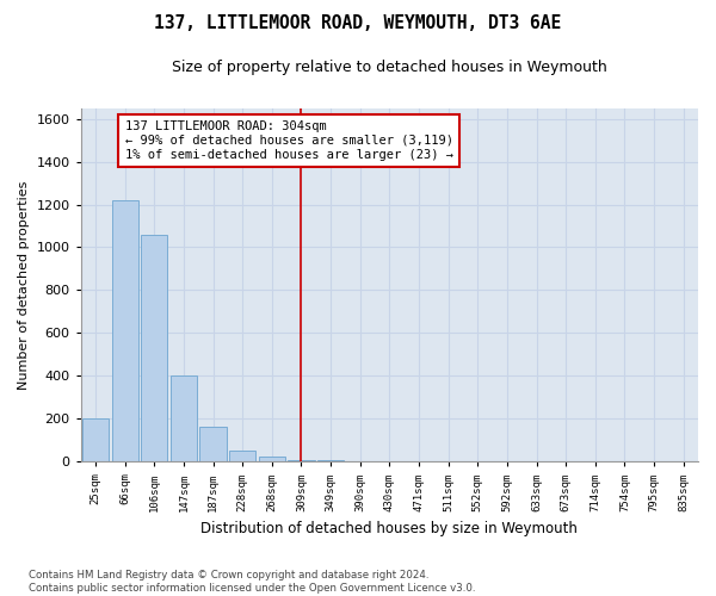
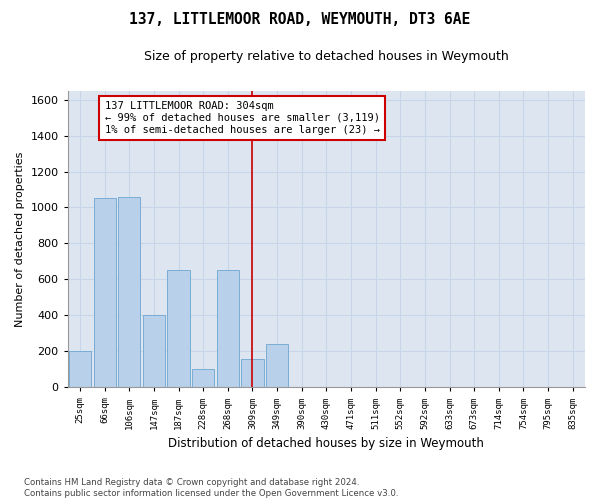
66sqm: 1220 -> 1050
187sqm: 160 -> 650
228sqm: 50 -> 100
268sqm: 20 -> 650
309sqm: 10 -> 160
349sqm: 10 -> 240
